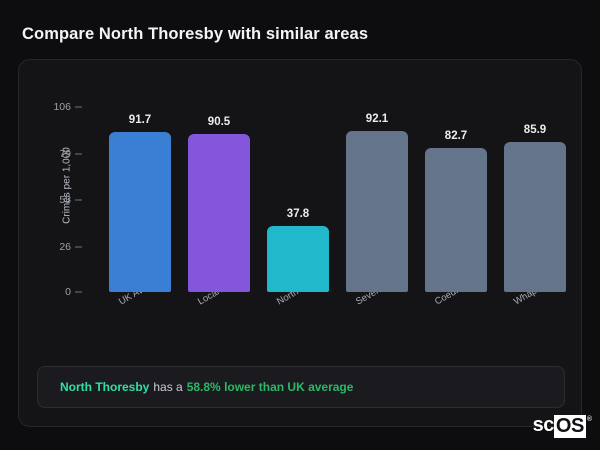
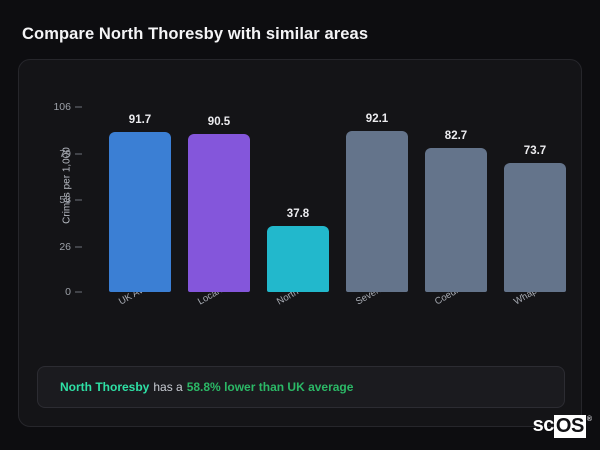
Whaplode D...: 85.9 -> 73.7
